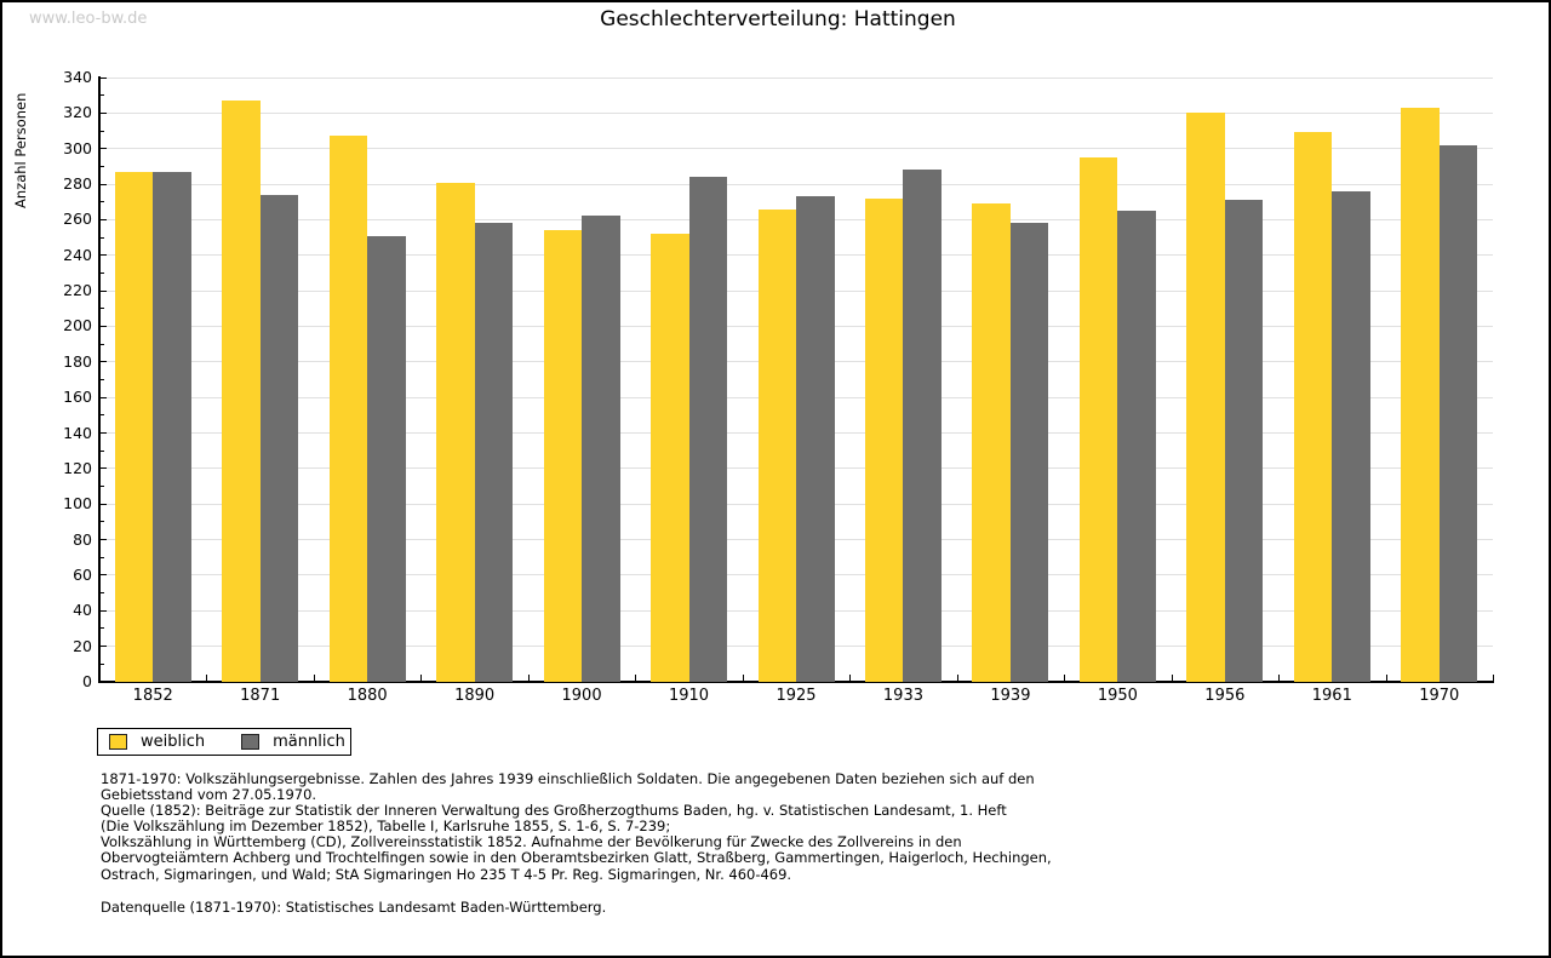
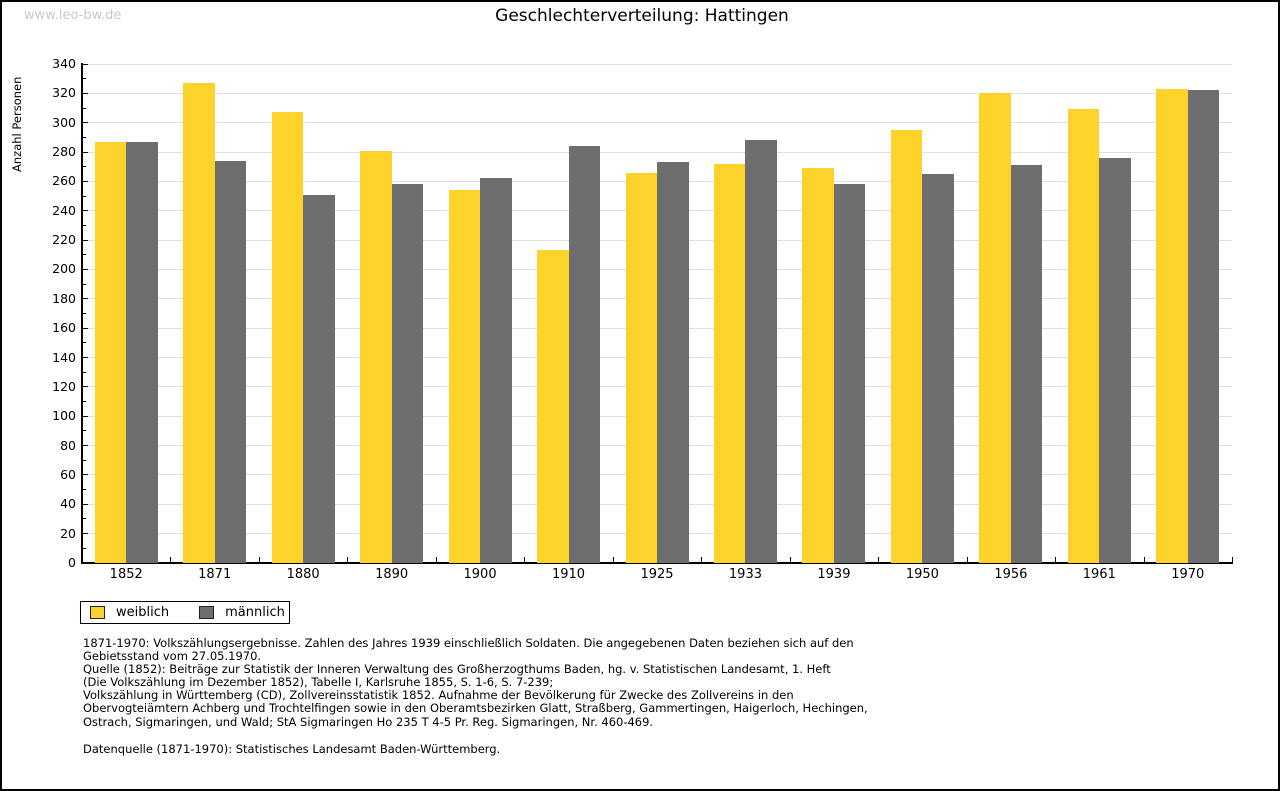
weiblich/1910: 252 -> 213
männlich/1970: 302 -> 322
